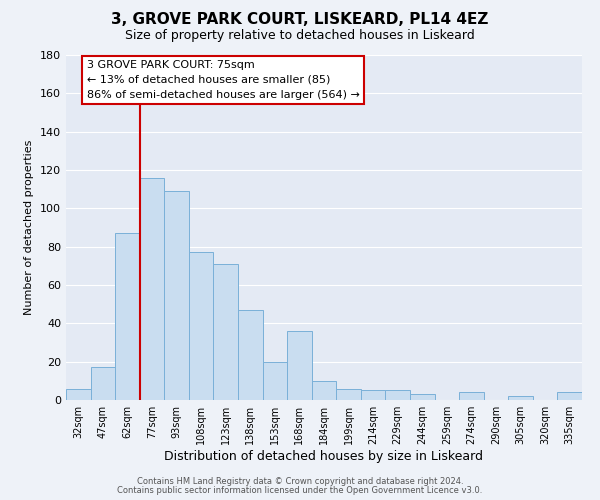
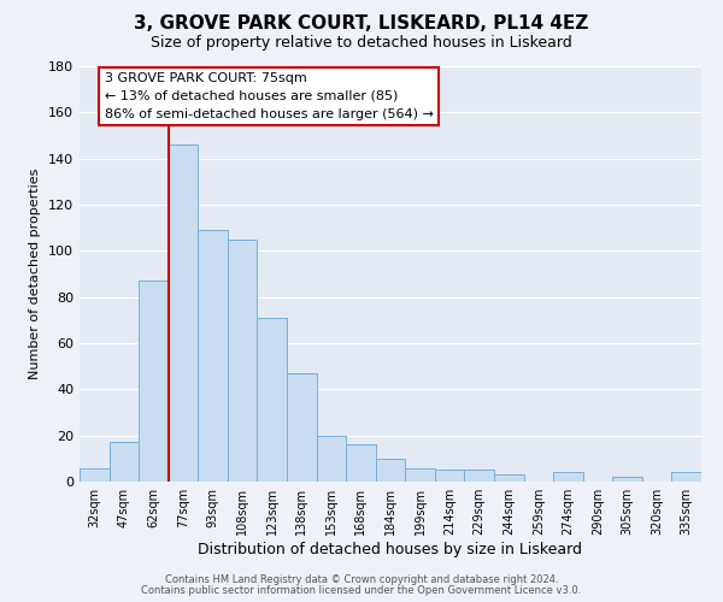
77sqm: 116 -> 146
108sqm: 77 -> 105
168sqm: 36 -> 16
